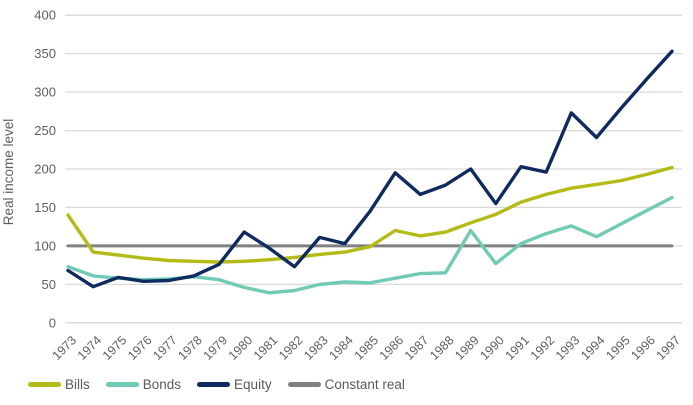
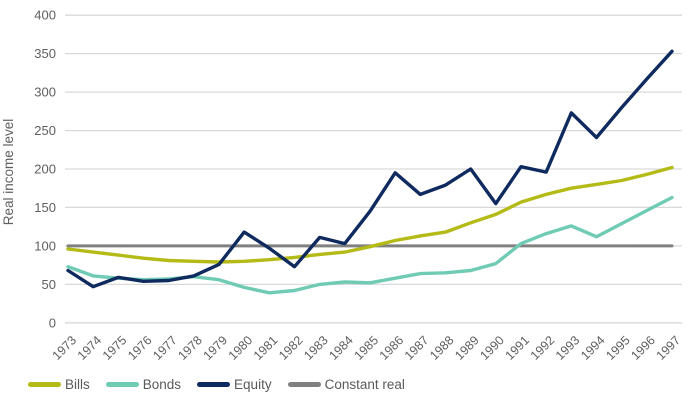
Bills/1973: 140 -> 100
Bills/1986: 120 -> 110
Bonds/1989: 120 -> 70
